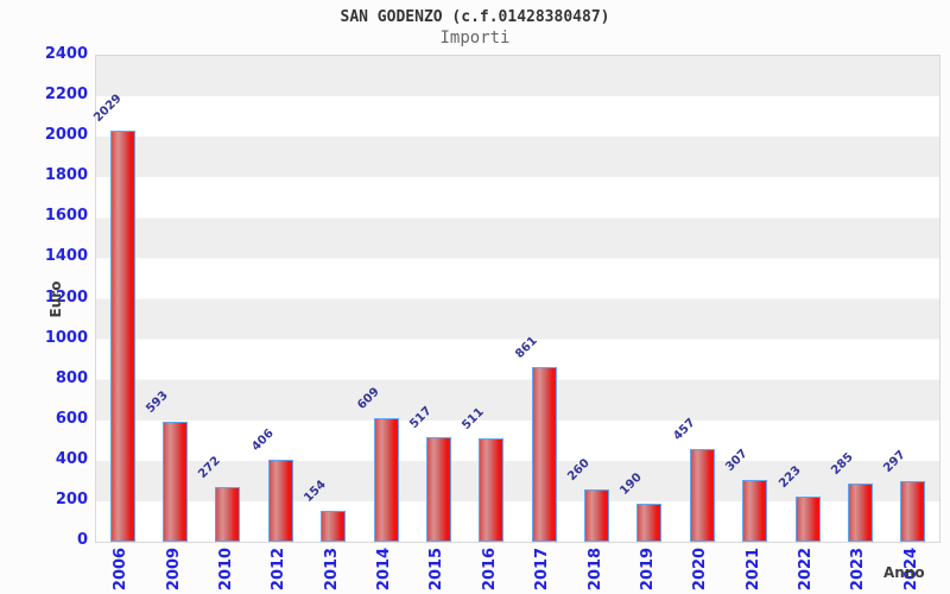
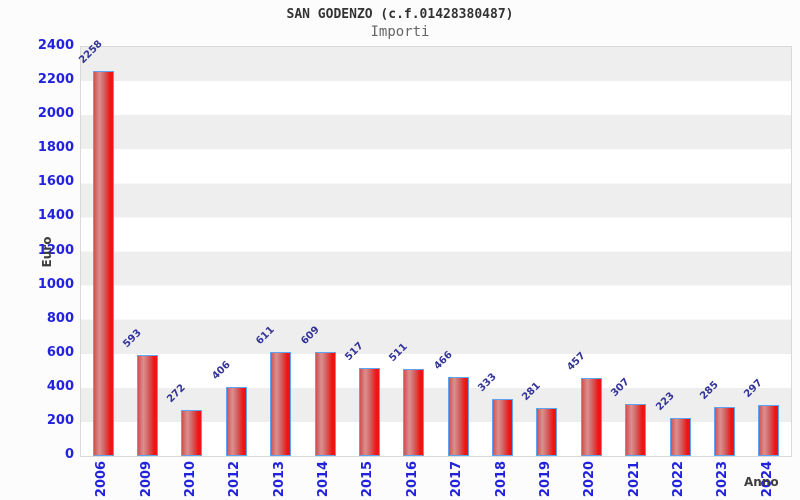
2006: 2029 -> 2258
2013: 154 -> 611
2017: 861 -> 466
2018: 260 -> 333
2019: 190 -> 281
